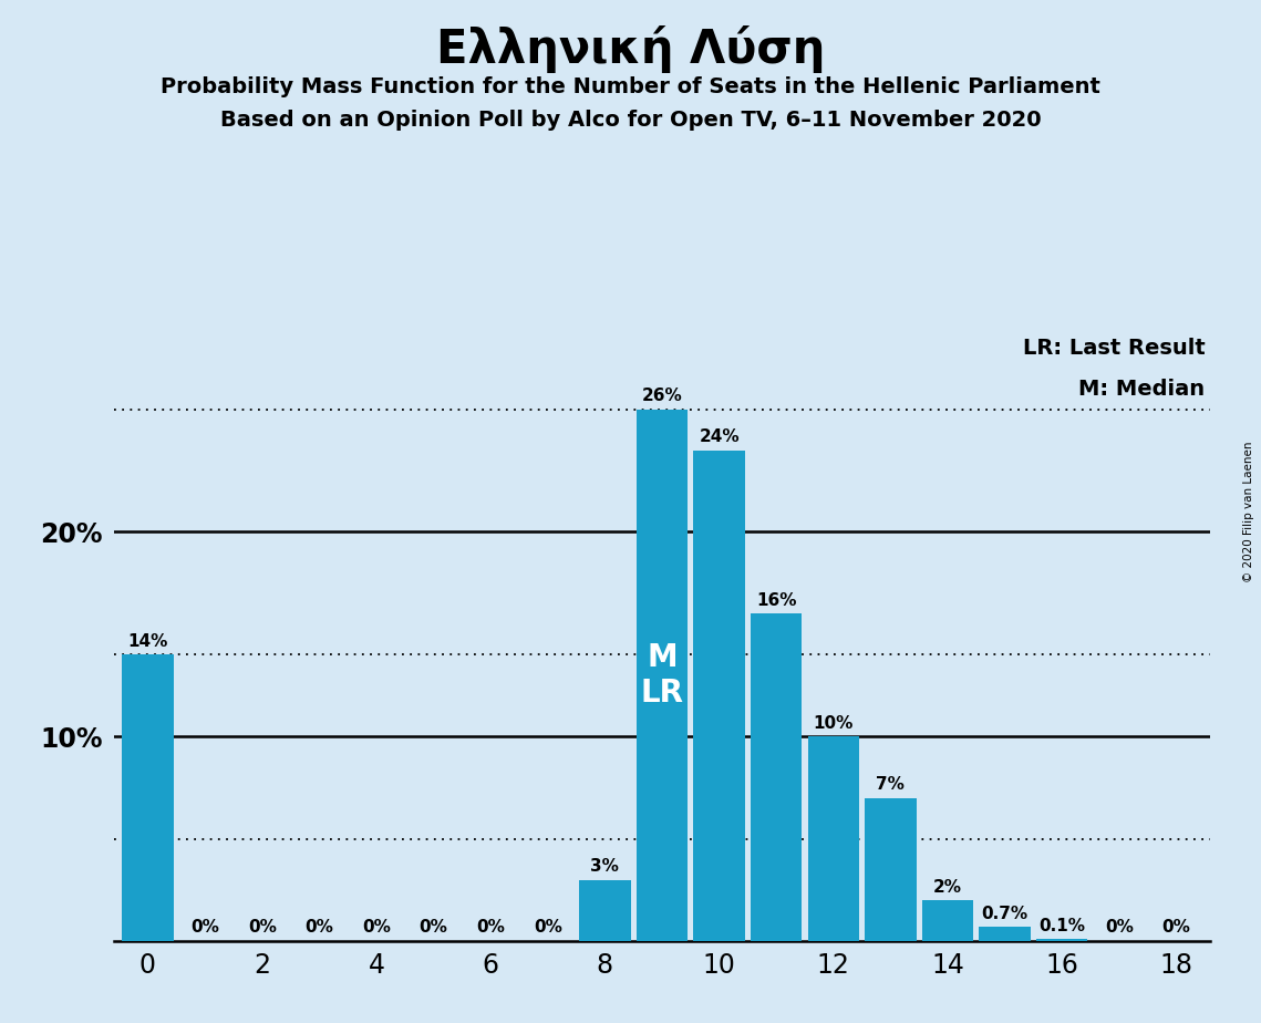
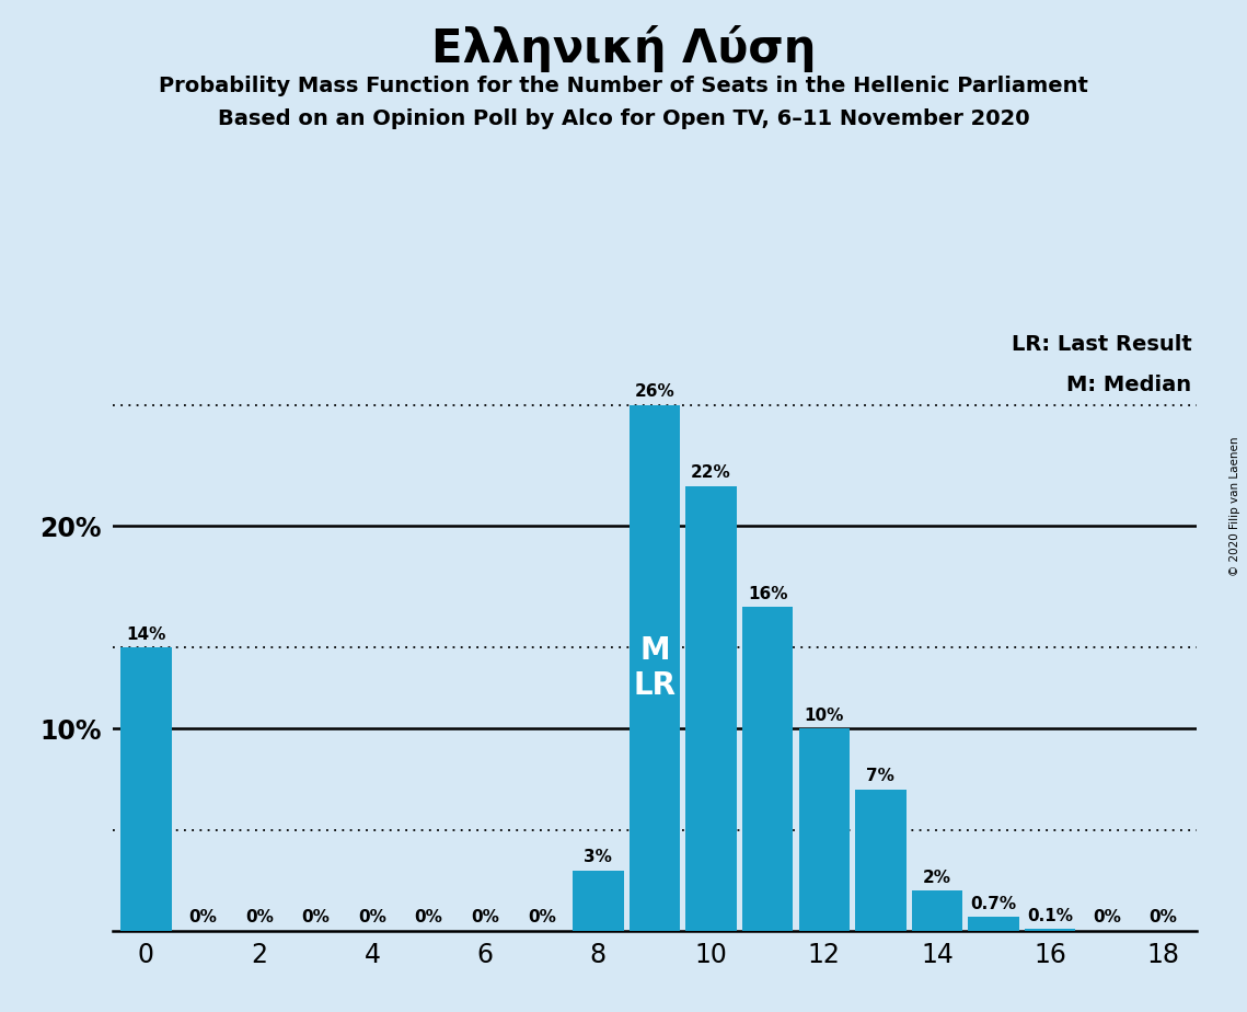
10: 24% -> 22%
